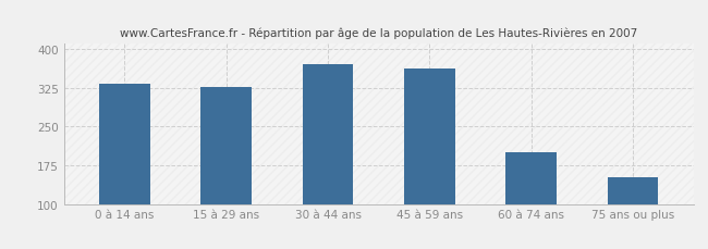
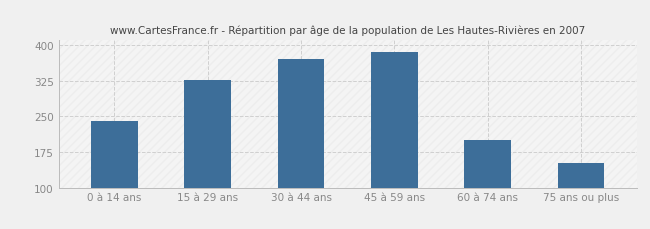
0 à 14 ans: 333 -> 240
45 à 59 ans: 362 -> 385
